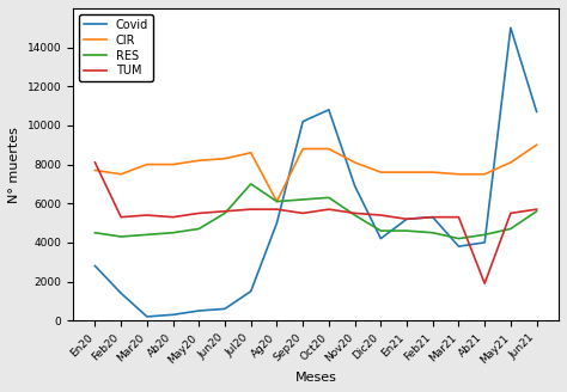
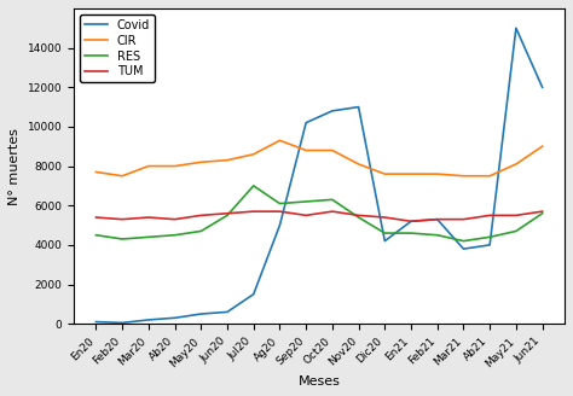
Covid/En20: 2800 -> 100
TUM/En20: 8100 -> 5400
Covid/Feb20: 1400 -> 0
CIR/Ag20: 6100 -> 9300
Covid/Nov20: 6900 -> 11000
TUM/Ab21: 1900 -> 5500
Covid/Jun21: 10700 -> 12000
